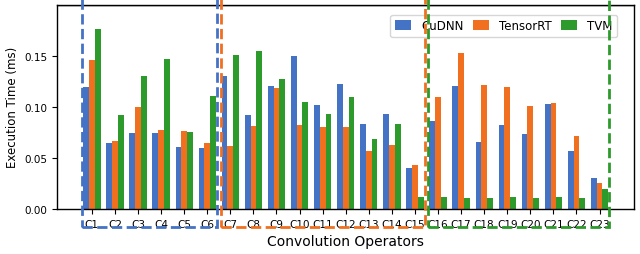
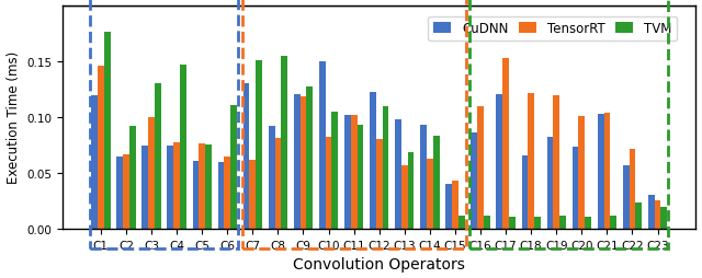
TensorRT/C11: 0.080 -> 0.102
CuDNN/C13: 0.083 -> 0.098
TVM/C22: 0.011 -> 0.024
